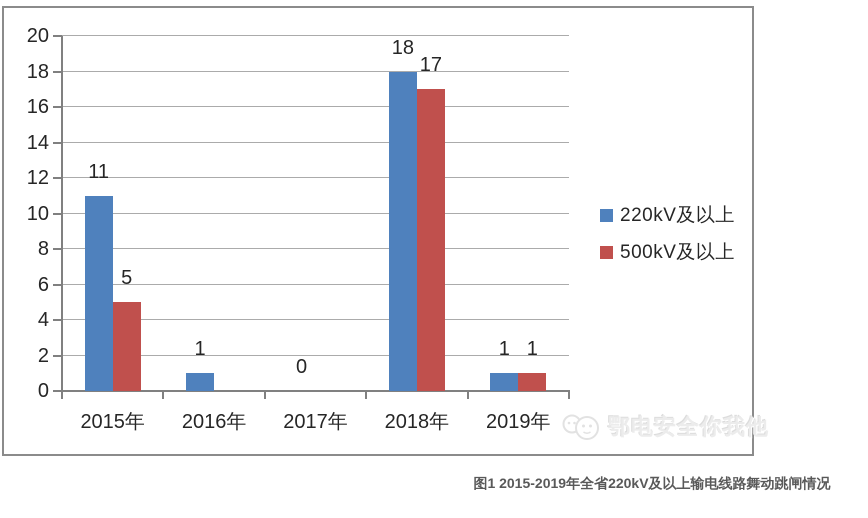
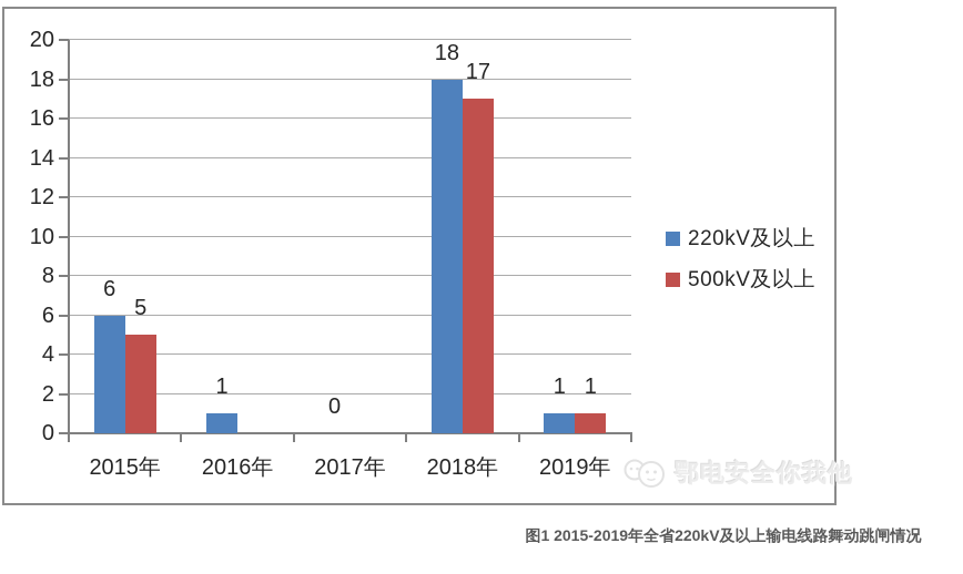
220kV及以上/2015年: 11 -> 6
